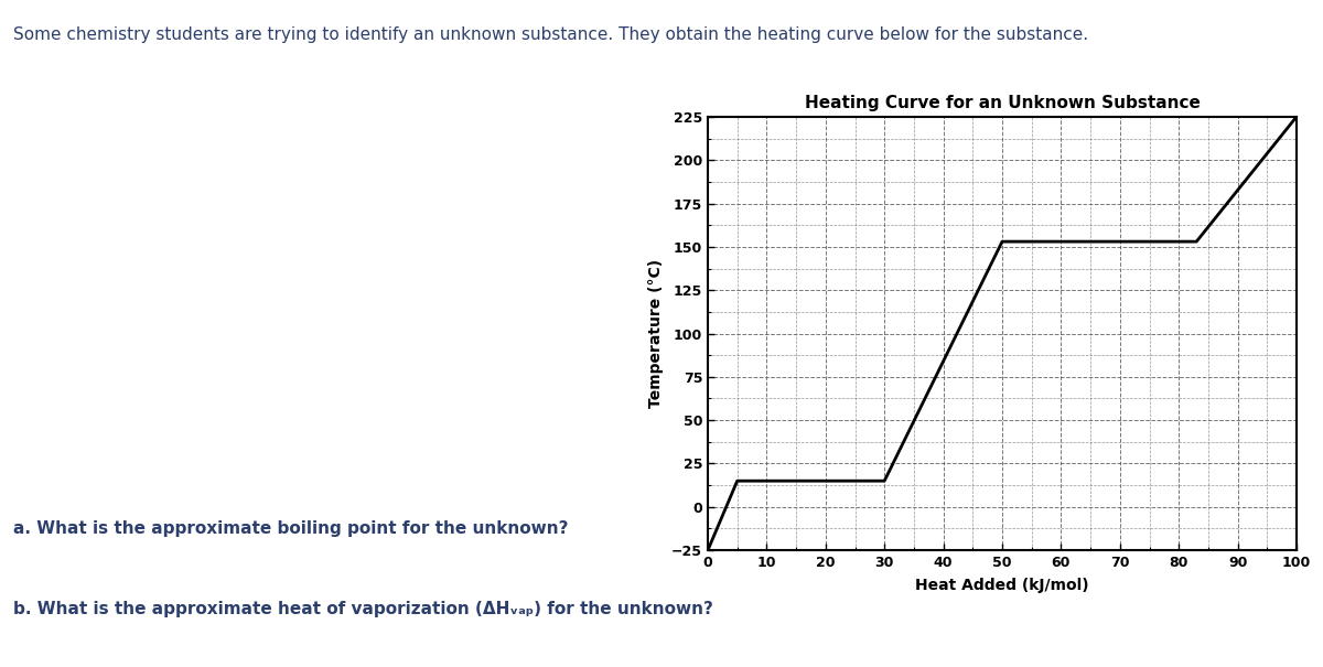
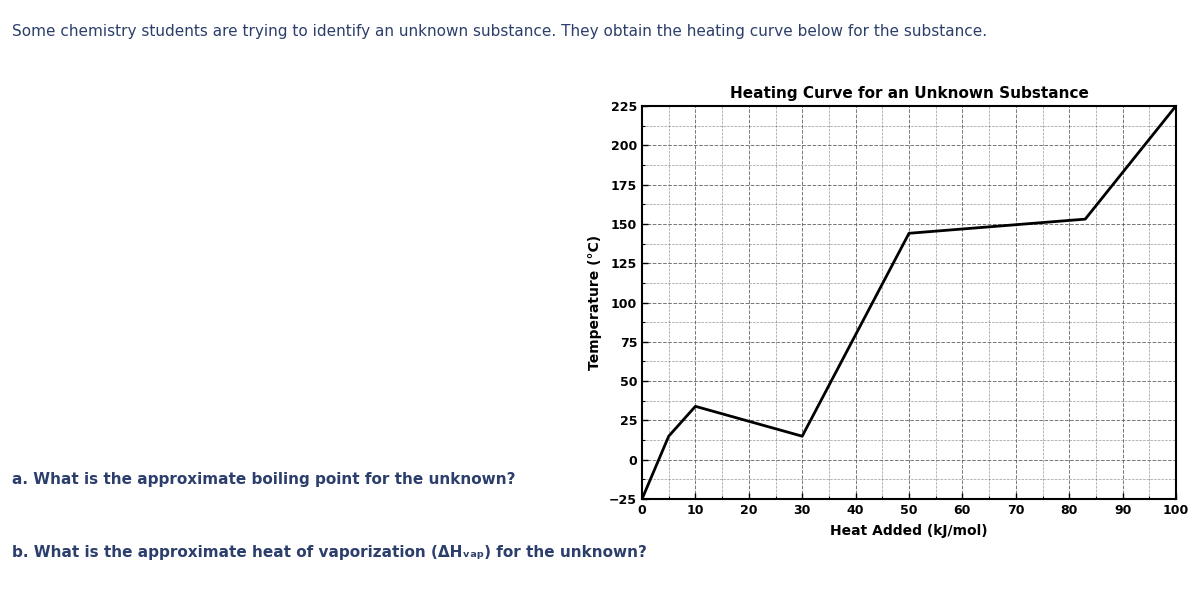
10: 15 -> 34
50: 153 -> 144
